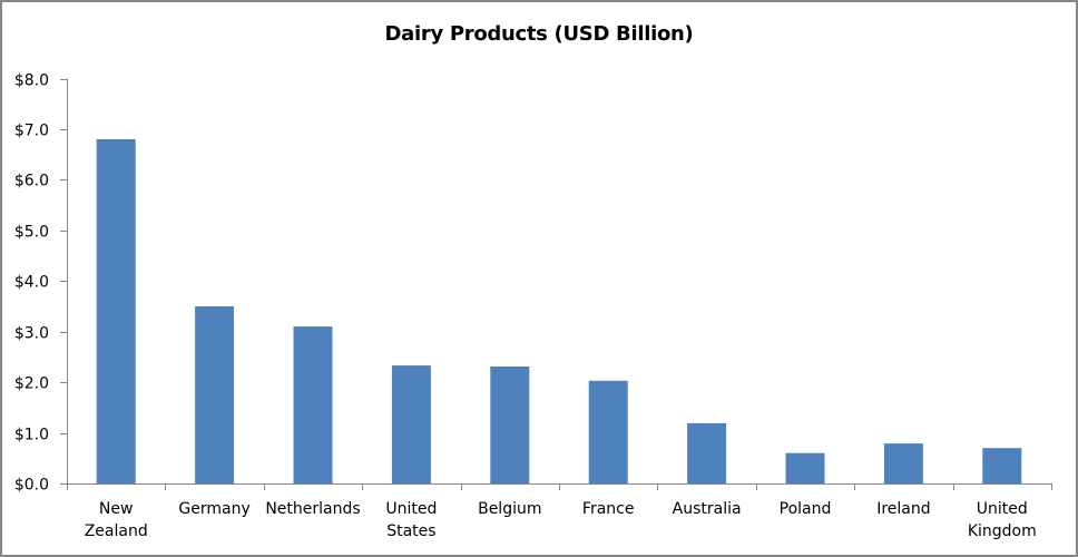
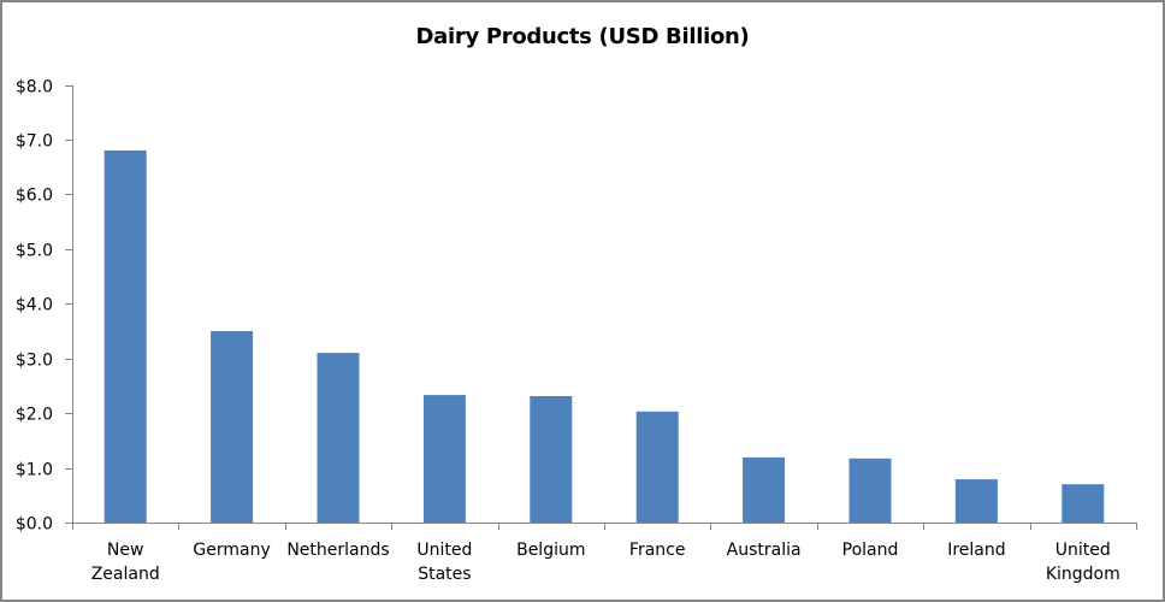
Poland: $0.6 -> $1.2
